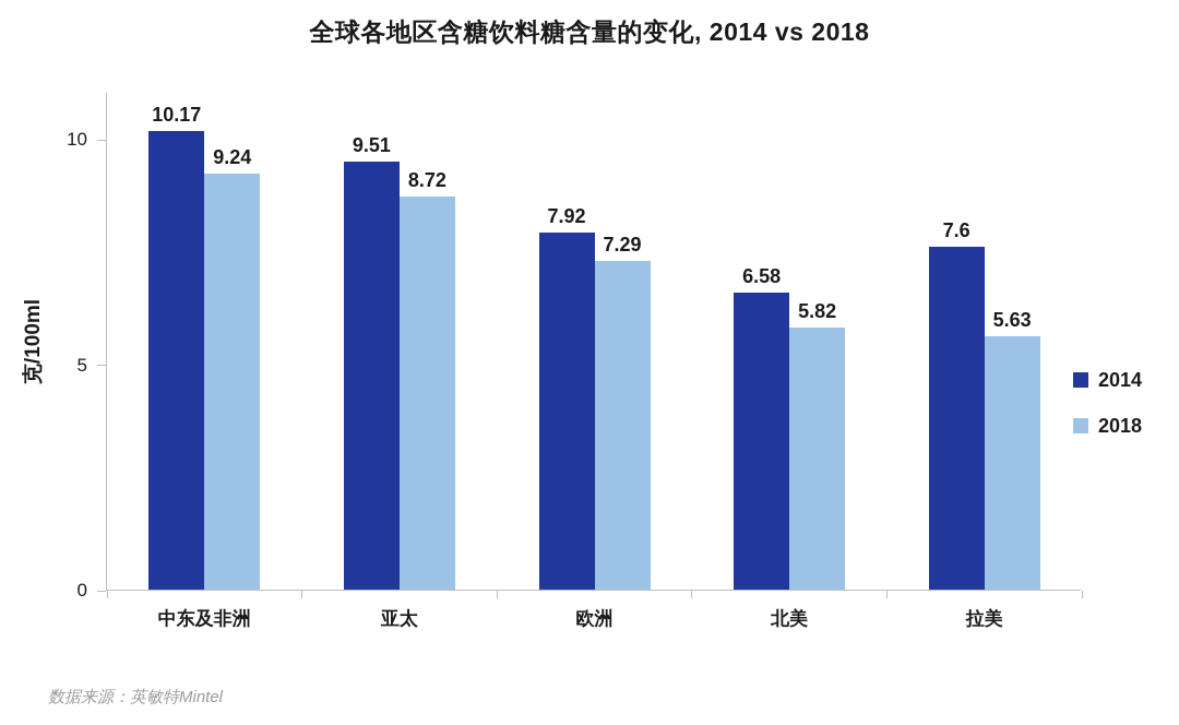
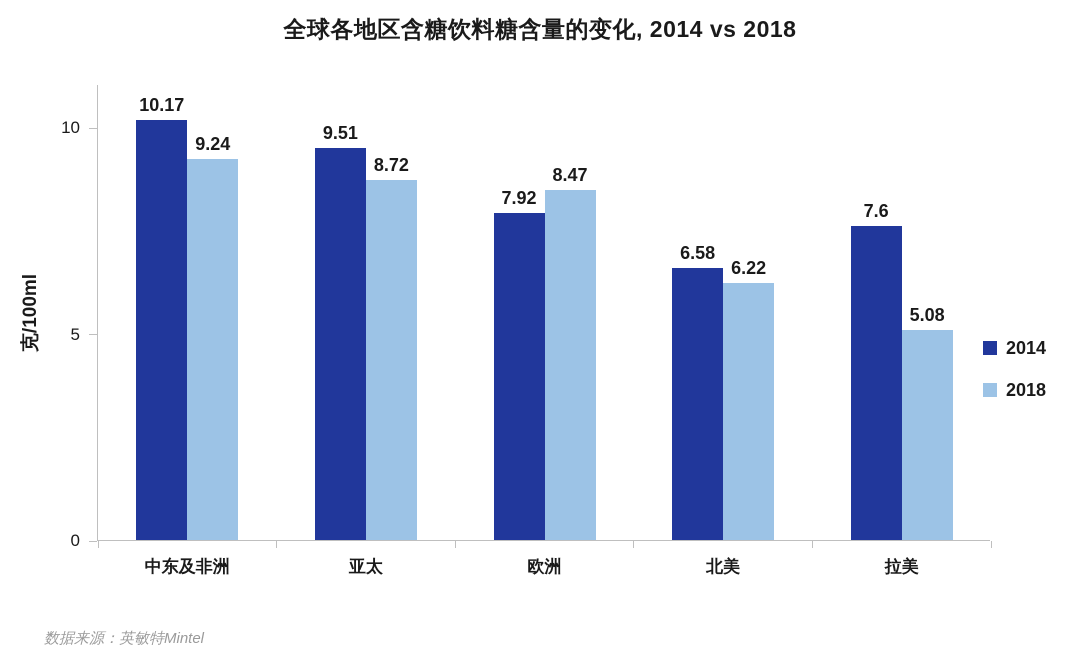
2018/欧洲: 7.29 -> 8.47
2018/北美: 5.82 -> 6.22
2018/拉美: 5.63 -> 5.08
